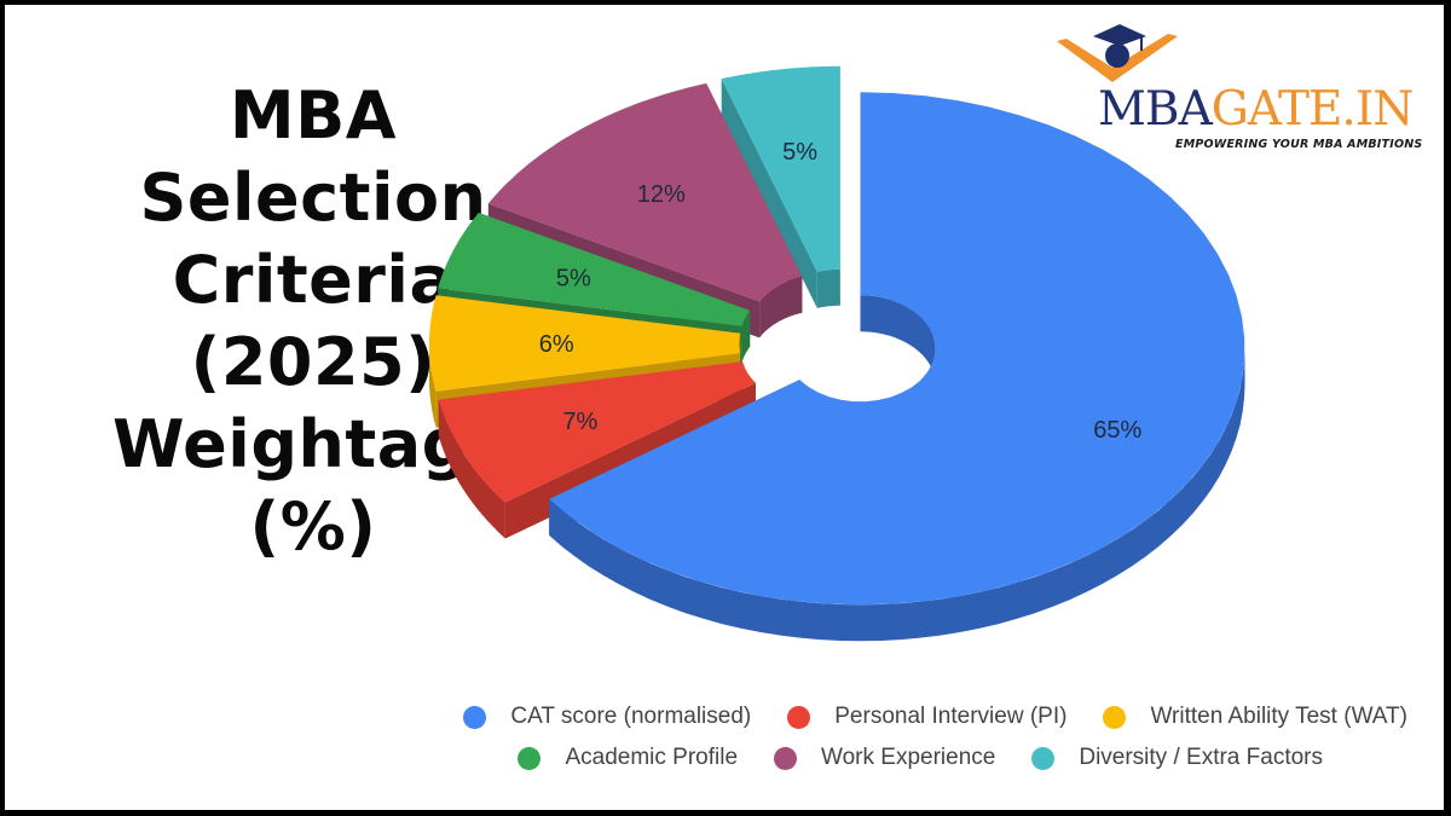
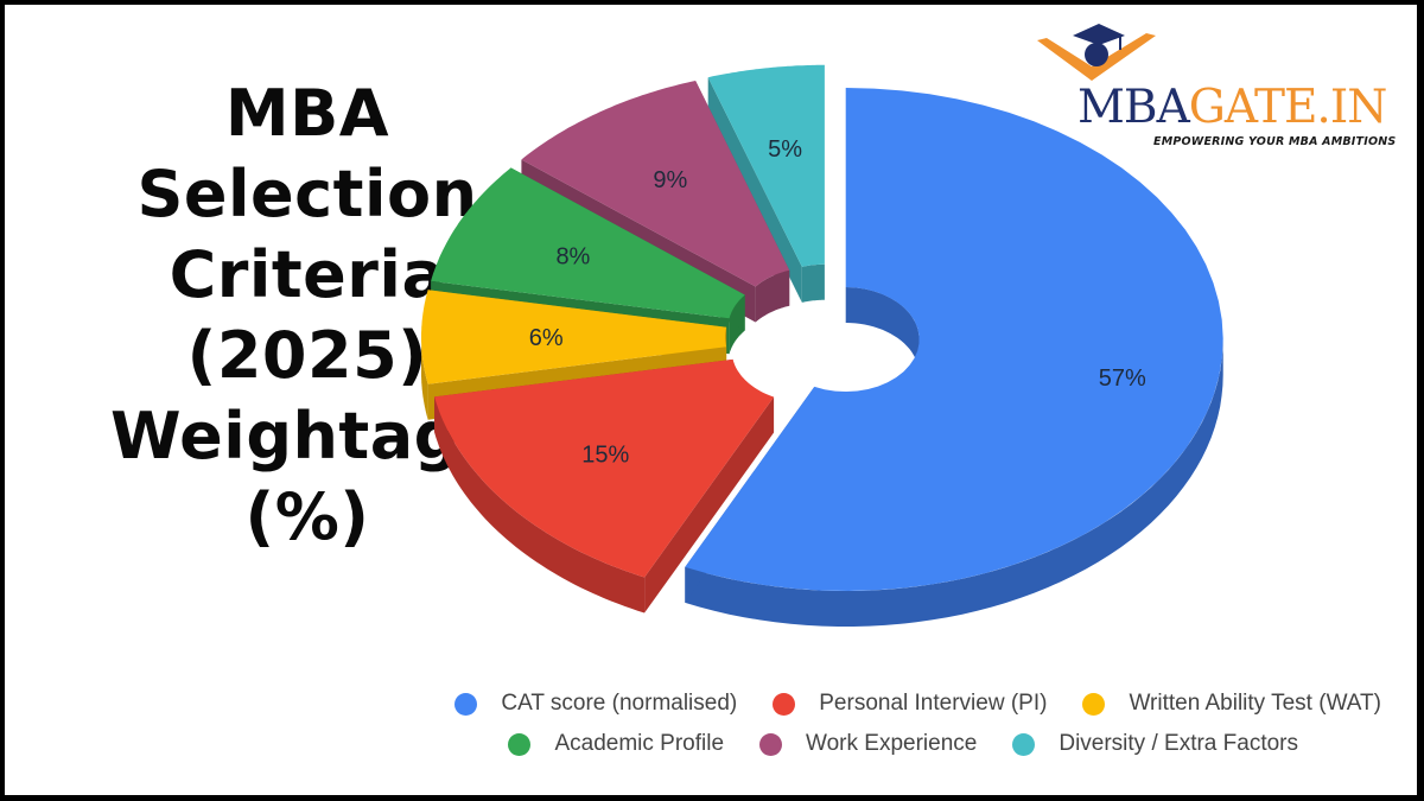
CAT score (normalised): 65% -> 57%
Personal Interview (PI): 7% -> 15%
Academic Profile: 5% -> 8%
Work Experience: 12% -> 9%
